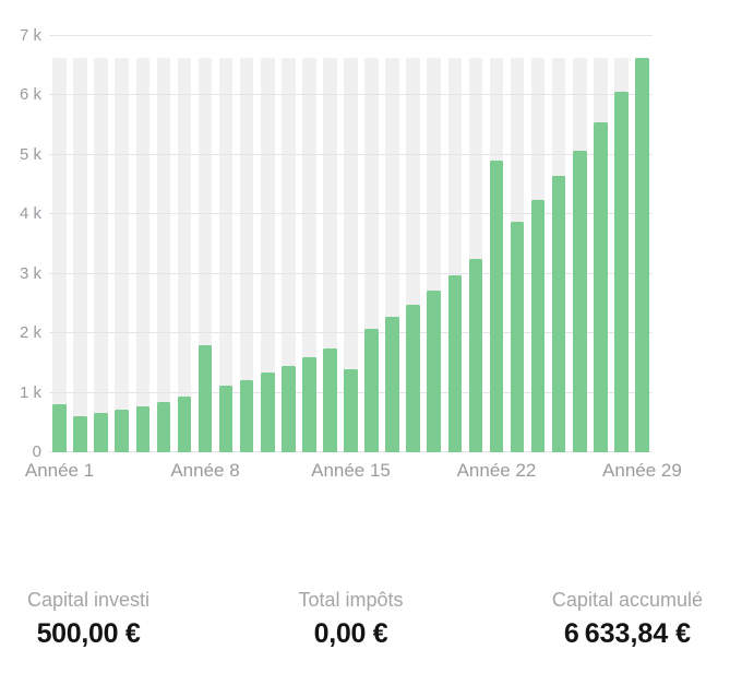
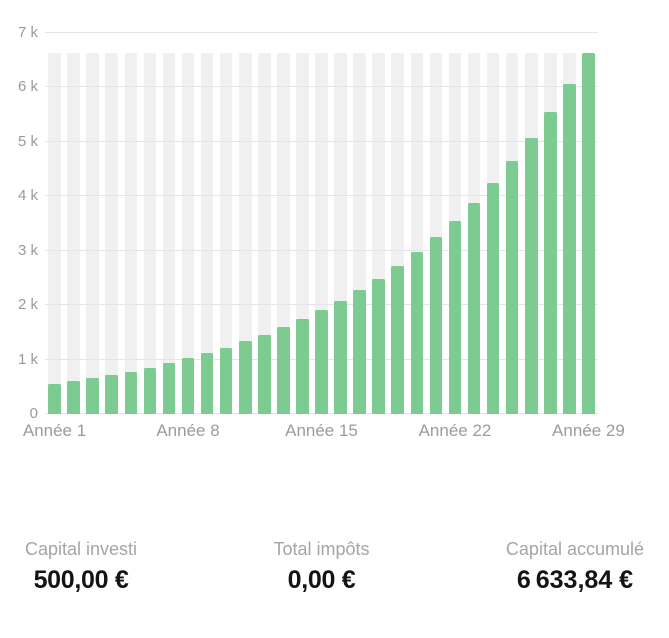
Année 1: 0.8k -> 0.5k
Année 8: 1.8k -> 1.0k
Année 15: 1.4k -> 1.9k
Année 22: 4.9k -> 3.6k
